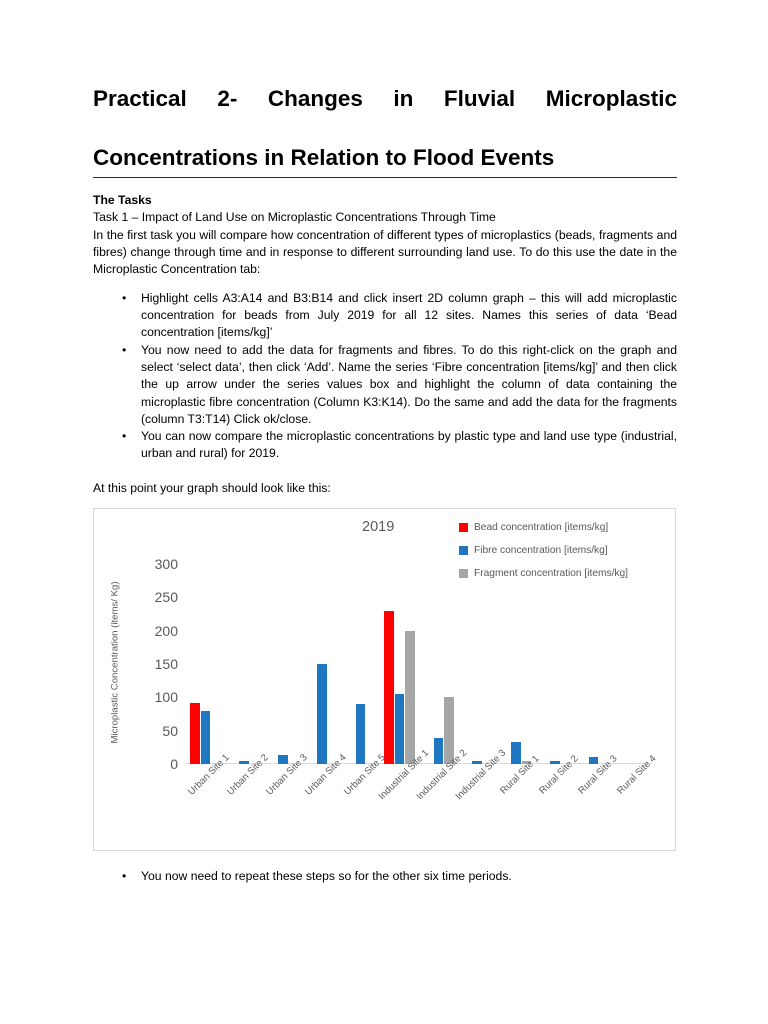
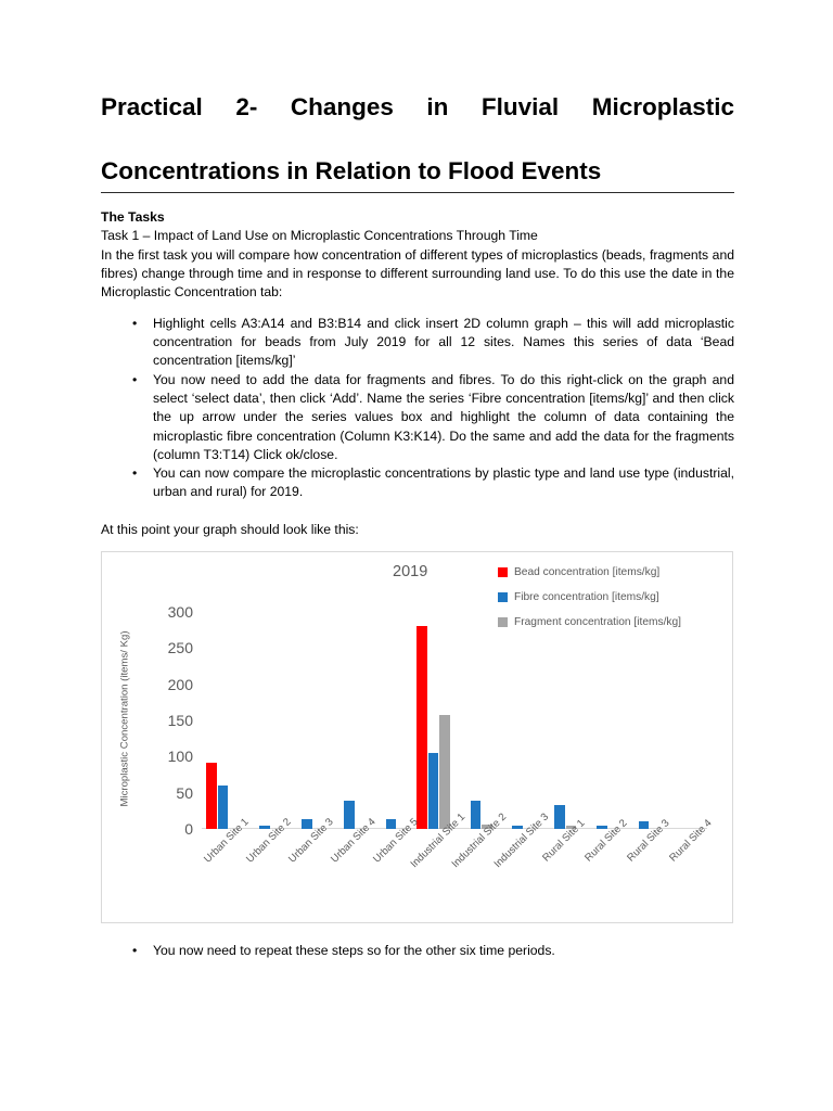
Fibre concentration [items/kg]/Urban Site 1: 80 -> 60
Fibre concentration [items/kg]/Urban Site 4: 150 -> 40
Fibre concentration [items/kg]/Urban Site 5: 90 -> 10
Bead concentration [items/kg]/Industrial Site 1: 230 -> 280
Fragment concentration [items/kg]/Industrial Site 1: 200 -> 160
Fragment concentration [items/kg]/Industrial Site 2: 100 -> 10
